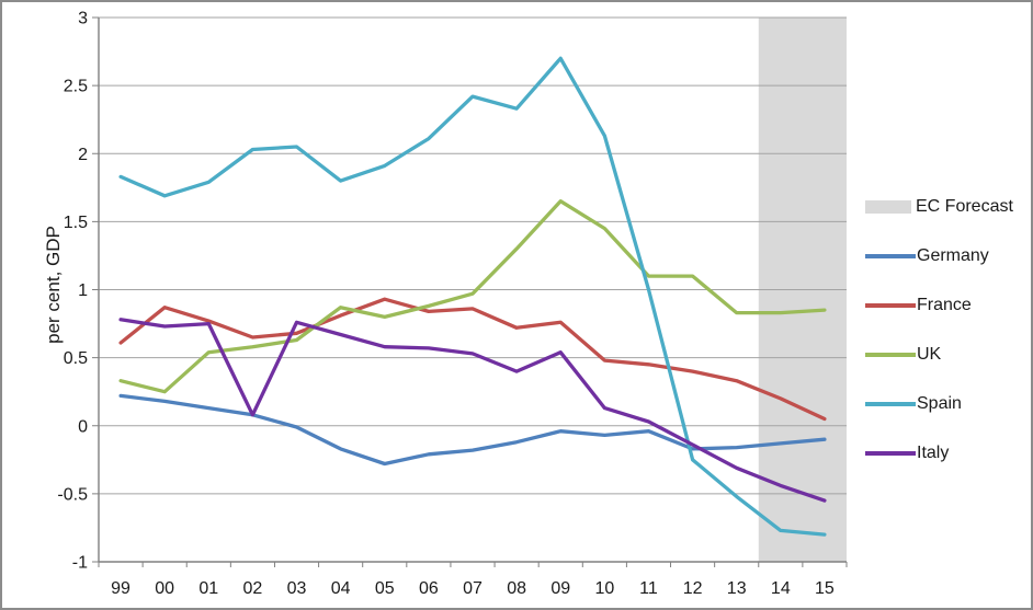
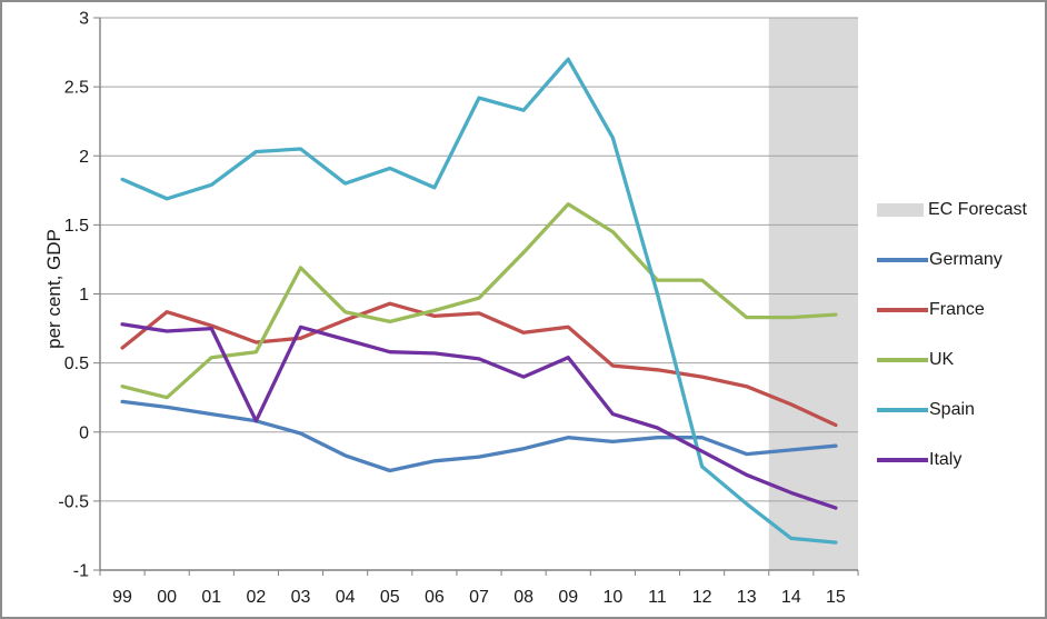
UK/03: 0.63 -> 1.19
Spain/06: 2.11 -> 1.77
Germany/12: -0.17 -> -0.04
